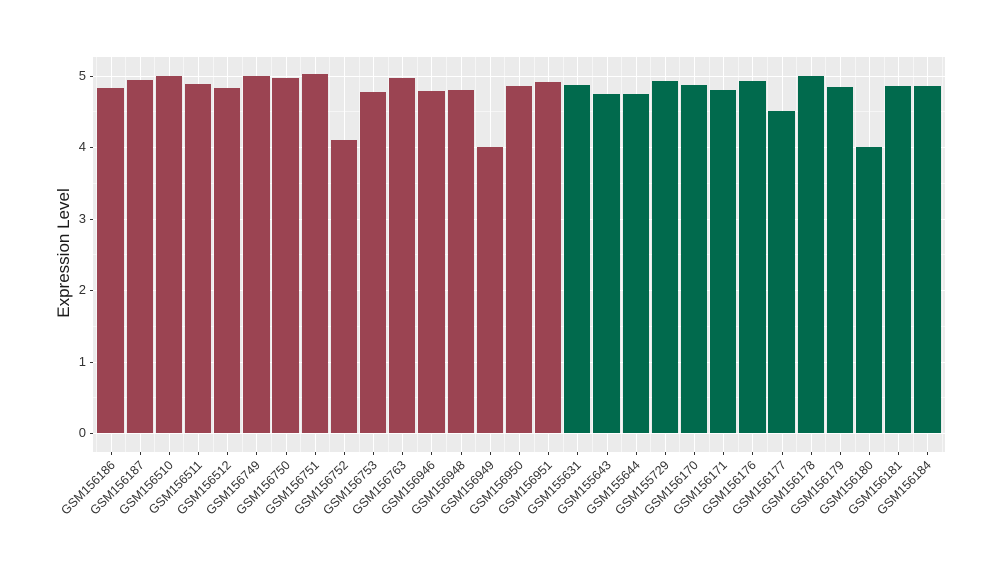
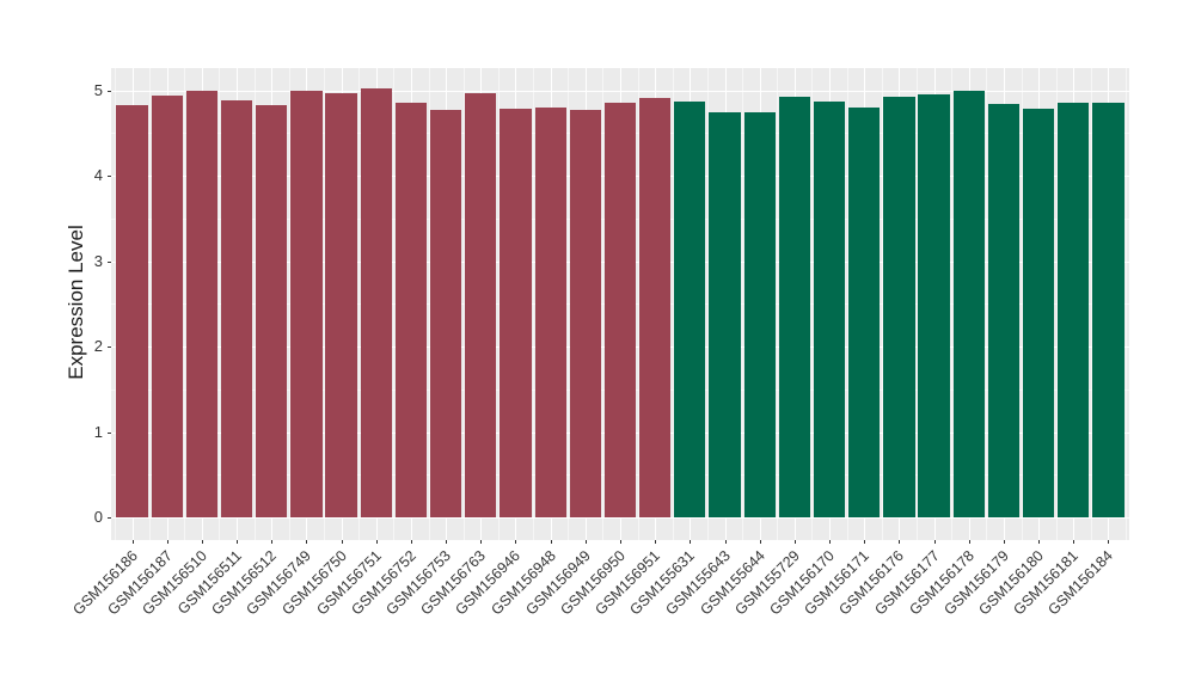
GSM156752: 4.1 -> 4.9
GSM156949: 4.0 -> 4.8
GSM156177: 4.5 -> 5.0
GSM156180: 4.0 -> 4.8
